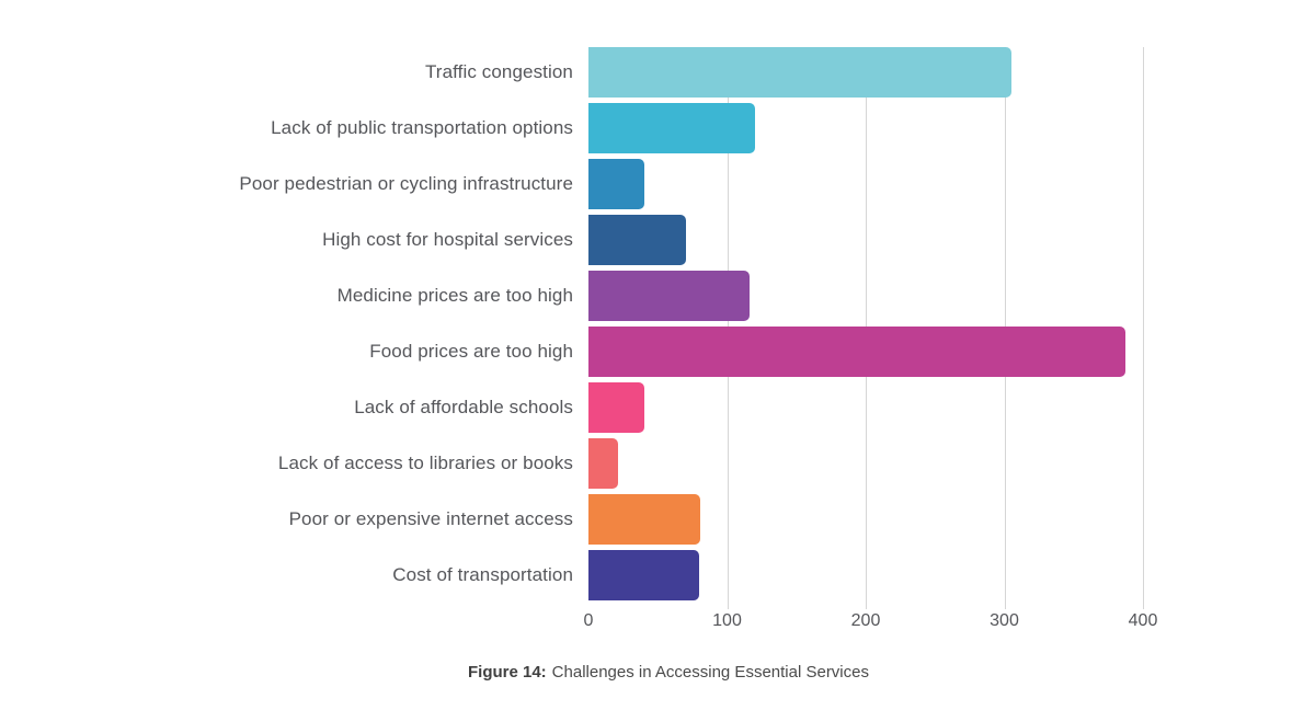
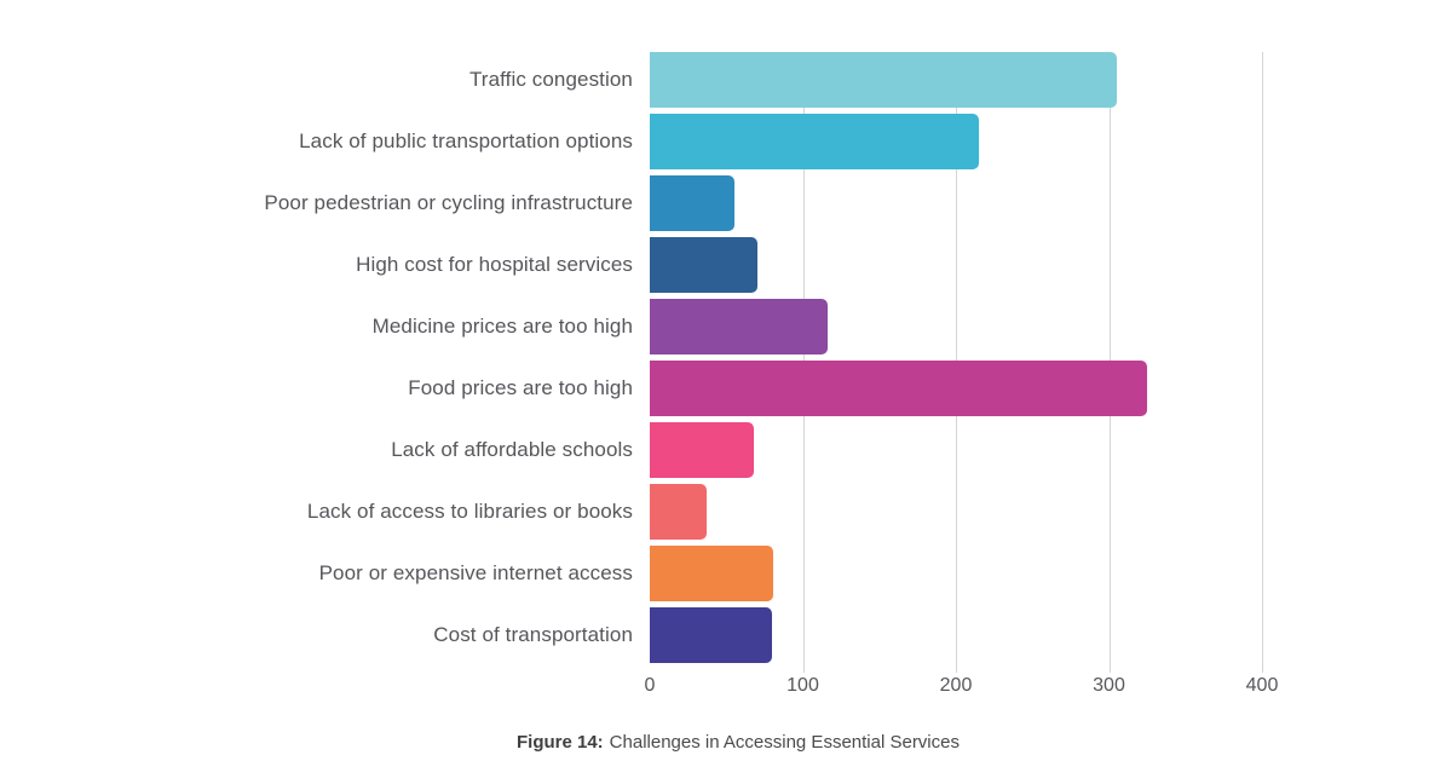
Lack of public transportation options: 120 -> 215
Poor pedestrian or cycling infrastructure: 40 -> 55
Food prices are too high: 387 -> 325
Lack of affordable schools: 40 -> 68
Lack of access to libraries or books: 21 -> 37
